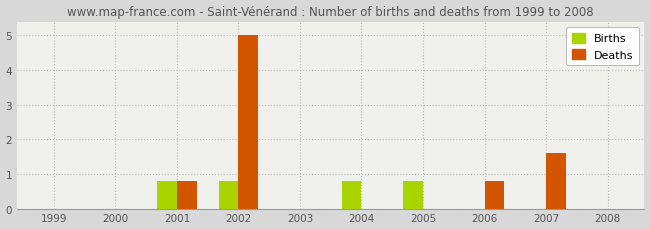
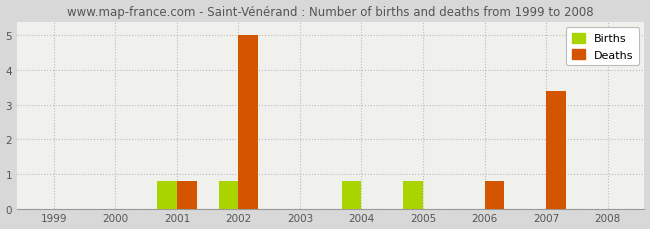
Deaths/2007: 1.6 -> 3.4
